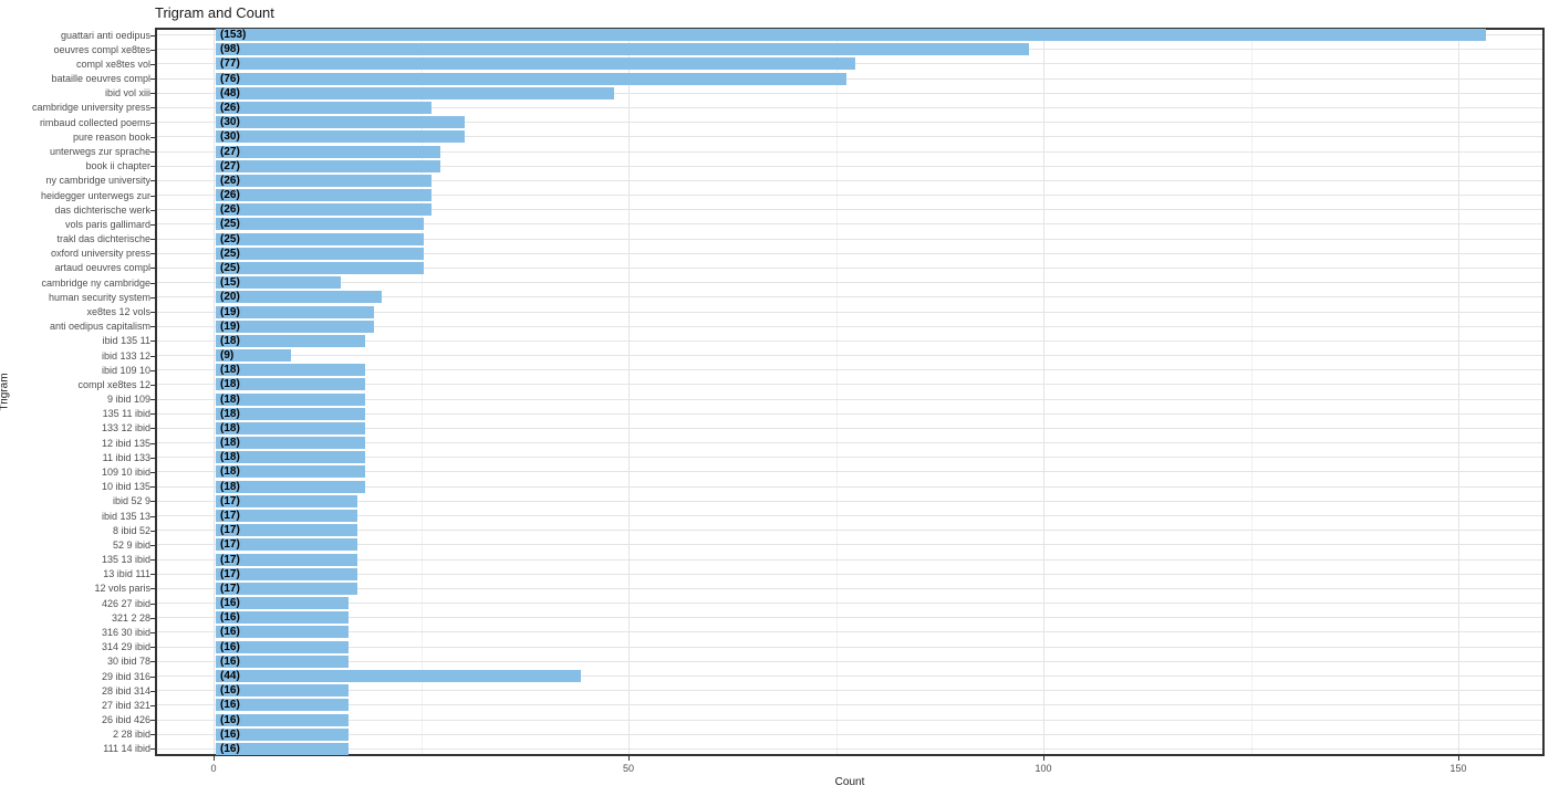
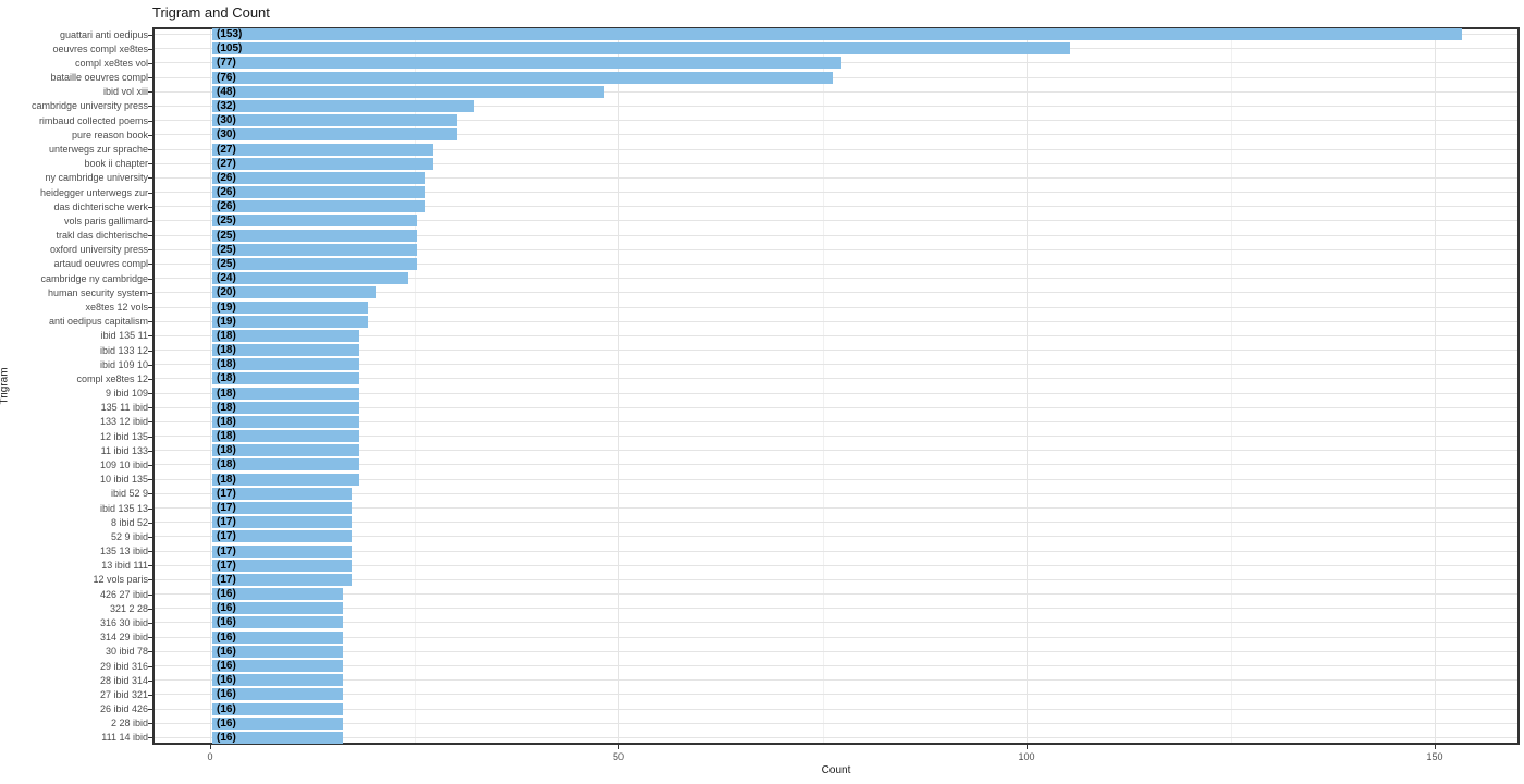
oeuvres compl xe8tes: 98 -> 105
cambridge university press: 26 -> 32
cambridge ny cambridge: 15 -> 24
ibid 133 12: 9 -> 18
29 ibid 316: 44 -> 16
